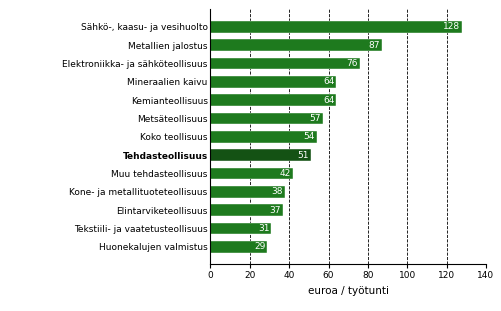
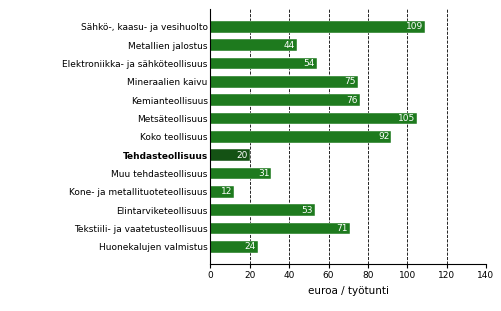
Sähkö-, kaasu- ja vesihuolto: 128 -> 109
Metallien jalostus: 87 -> 44
Elektroniikka- ja sähköteollisuus: 76 -> 54
Mineraalien kaivu: 64 -> 75
Kemianteollisuus: 64 -> 76
Metsäteollisuus: 57 -> 105
Koko teollisuus: 54 -> 92
Tehdasteollisuus: 51 -> 20
Muu tehdasteollisuus: 42 -> 31
Kone- ja metallituoteteollisuus: 38 -> 12
Elintarviketeollisuus: 37 -> 53
Tekstiili- ja vaatetusteollisuus: 31 -> 71
Huonekalujen valmistus: 29 -> 24
